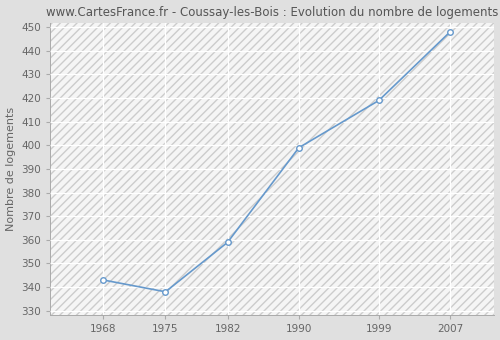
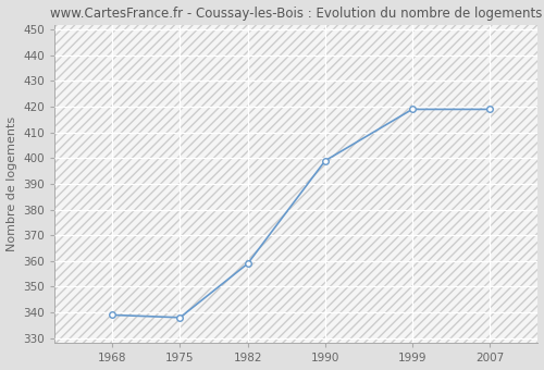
1968: 343 -> 339
2007: 448 -> 419
